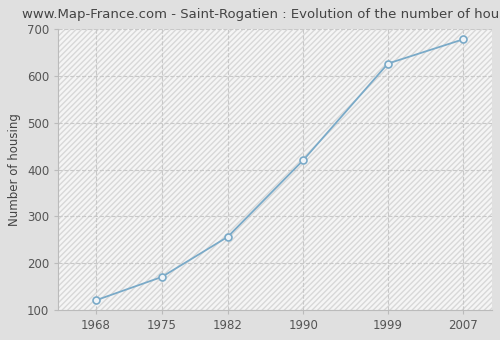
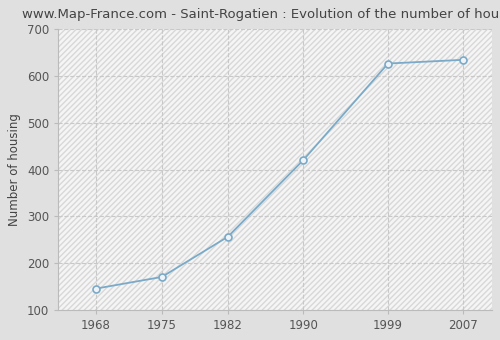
1968: 120 -> 145
2007: 679 -> 635
